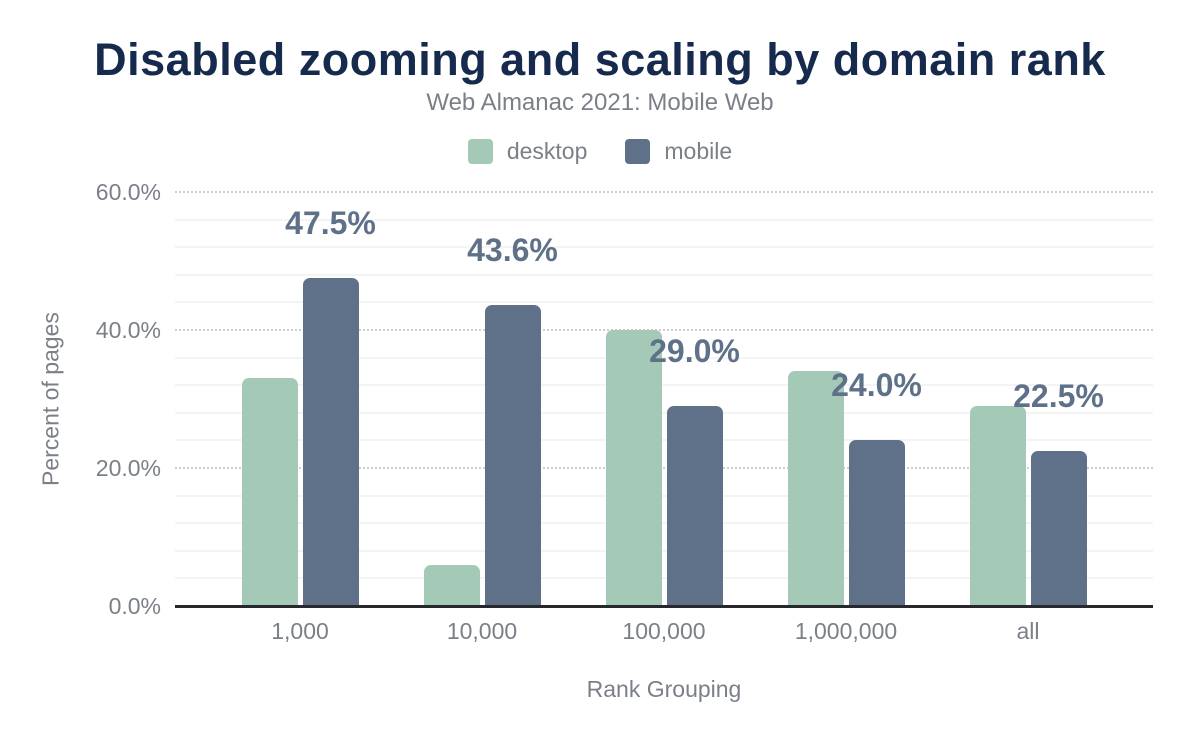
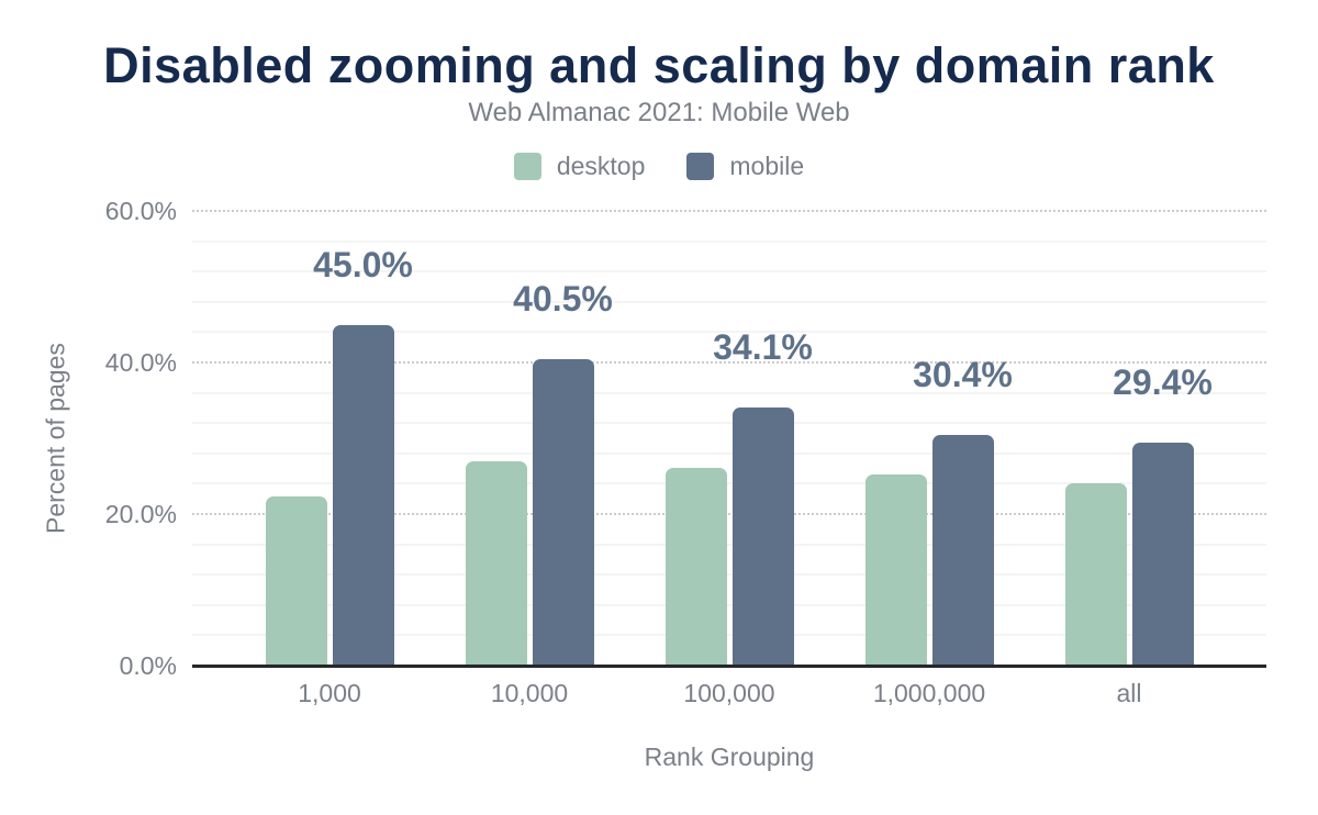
desktop/1,000: 33% -> 22%
mobile/1,000: 47.5% -> 45.0%
desktop/10,000: 6% -> 27%
mobile/10,000: 43.6% -> 40.5%
desktop/100,000: 40% -> 26%
mobile/100,000: 29.0% -> 34.1%
desktop/1,000,000: 34% -> 25%
mobile/1,000,000: 24.0% -> 30.4%
desktop/all: 29% -> 24%
mobile/all: 22.5% -> 29.4%
